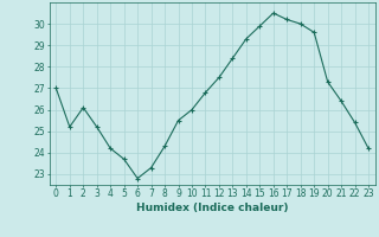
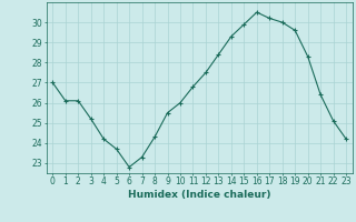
1: 25.2 -> 26.1
20: 27.3 -> 28.3
22: 25.4 -> 25.1
